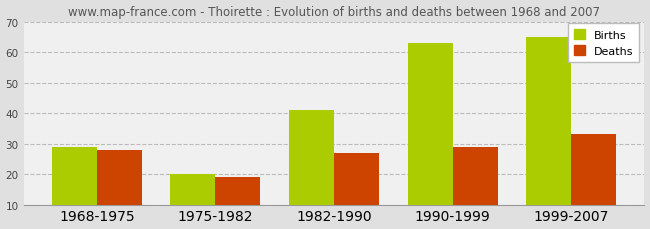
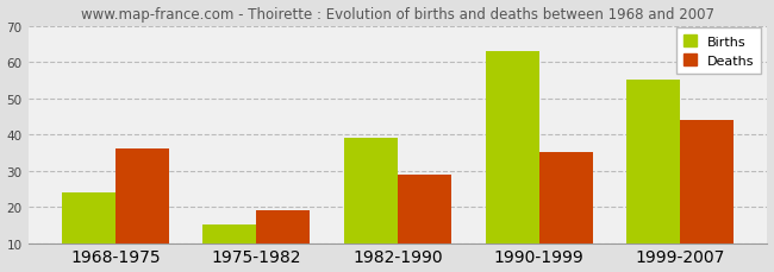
Births/1968-1975: 29 -> 24
Deaths/1968-1975: 28 -> 36
Births/1975-1982: 20 -> 15
Births/1982-1990: 41 -> 39
Deaths/1982-1990: 27 -> 29
Deaths/1990-1999: 29 -> 35
Births/1999-2007: 65 -> 55
Deaths/1999-2007: 33 -> 44
